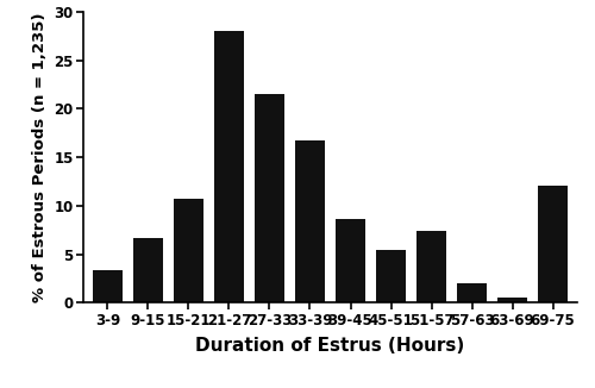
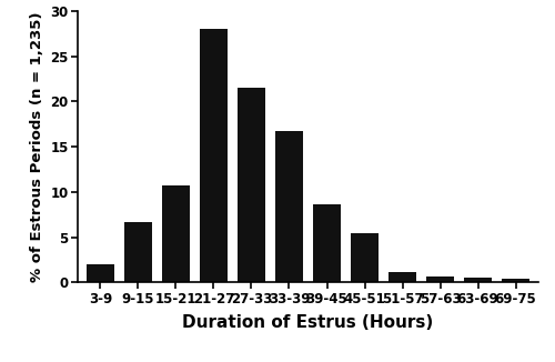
3-9: 3.4 -> 2.0
51-57: 7.4 -> 1.2
57-63: 2.0 -> 0.7
69-75: 12.0 -> 0.4
